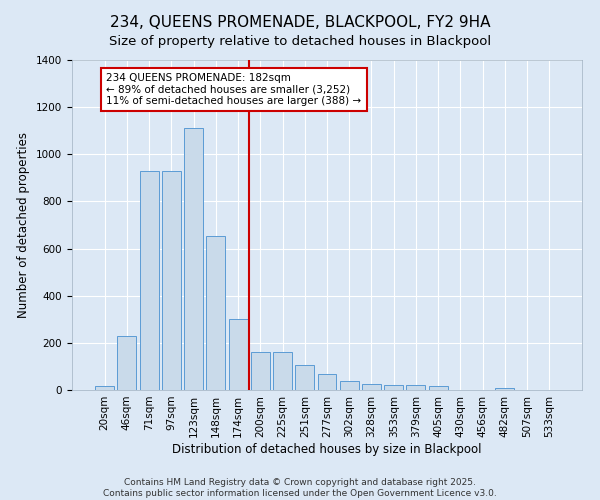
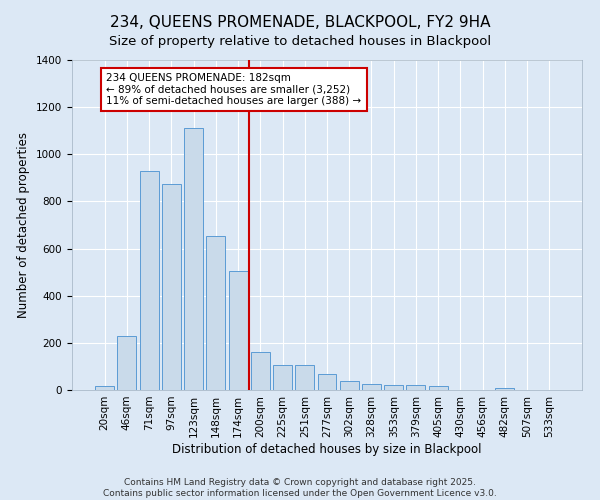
97sqm: 930 -> 875
174sqm: 300 -> 505
225sqm: 160 -> 105
